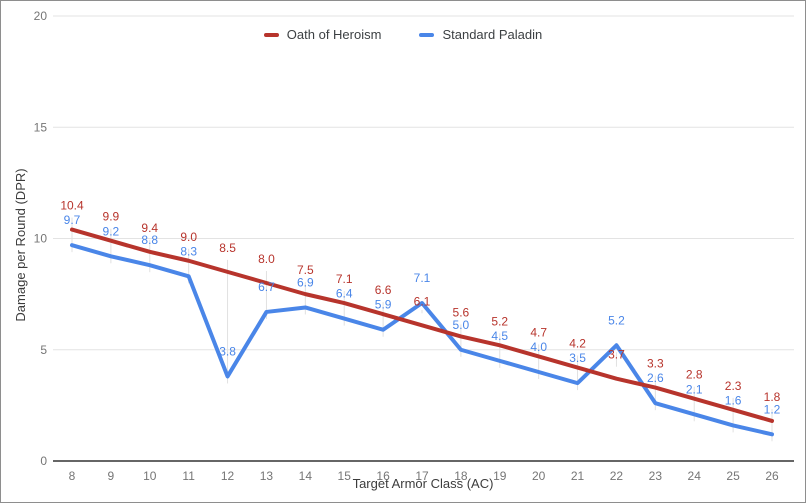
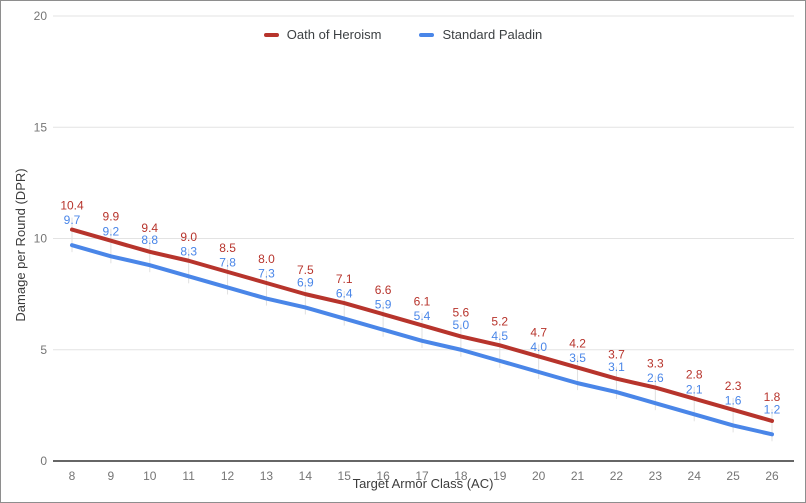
Standard Paladin/12: 3.8 -> 7.8
Standard Paladin/13: 6.7 -> 7.3
Standard Paladin/17: 7.1 -> 5.4
Standard Paladin/22: 5.2 -> 3.1
